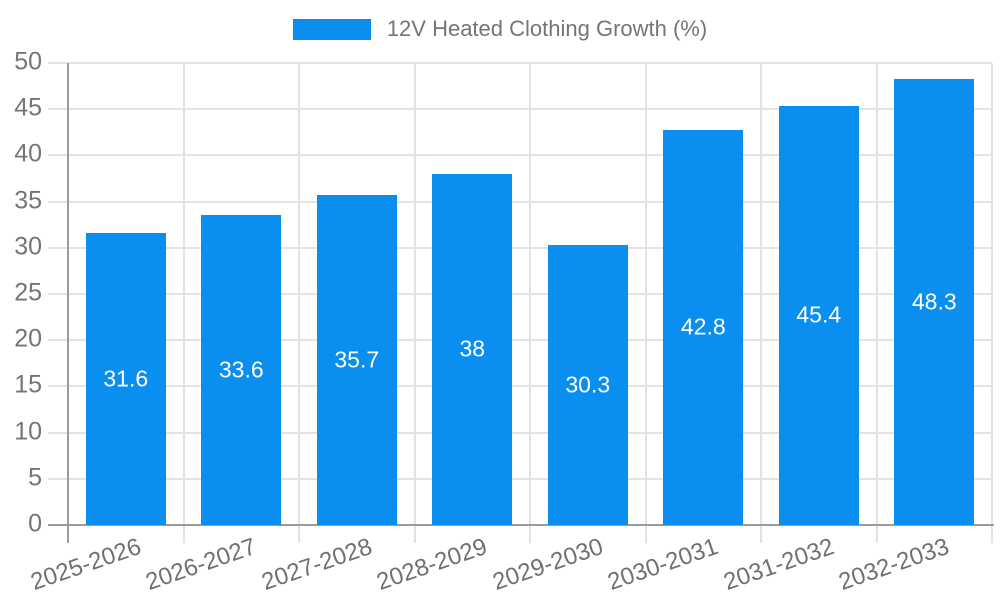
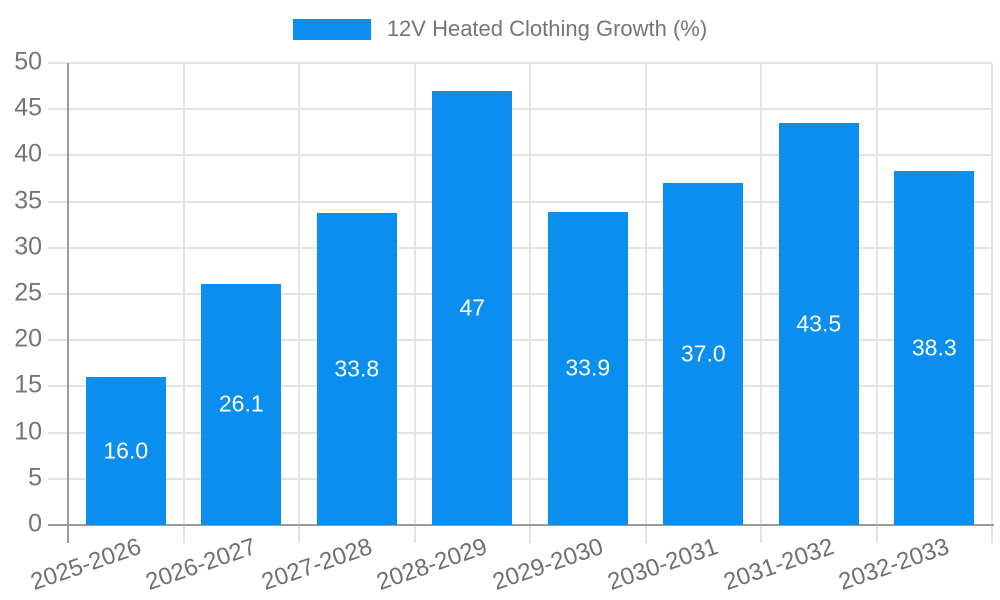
2025-2026: 31.6 -> 16.0
2026-2027: 33.6 -> 26.1
2027-2028: 35.7 -> 33.8
2028-2029: 38 -> 47
2029-2030: 30.3 -> 33.9
2030-2031: 42.8 -> 37.0
2031-2032: 45.4 -> 43.5
2032-2033: 48.3 -> 38.3
